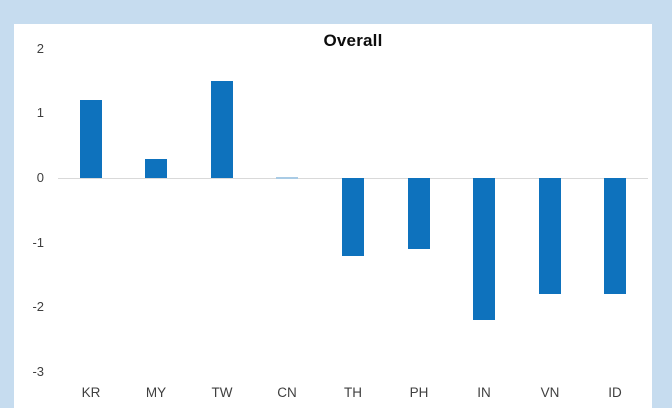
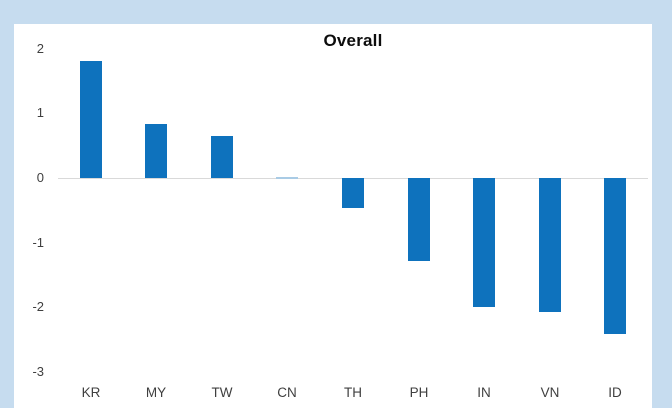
KR: 1.2 -> 1.8
MY: 0.3 -> 0.8
TW: 1.5 -> 0.7
TH: -1.2 -> -0.5
PH: -1.1 -> -1.3
IN: -2.2 -> -2.0
VN: -1.8 -> -2.1
ID: -1.8 -> -2.4
